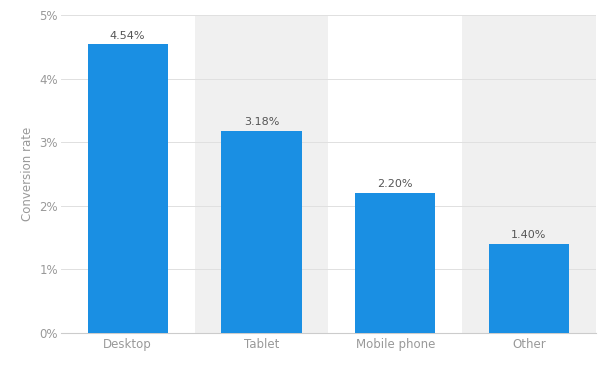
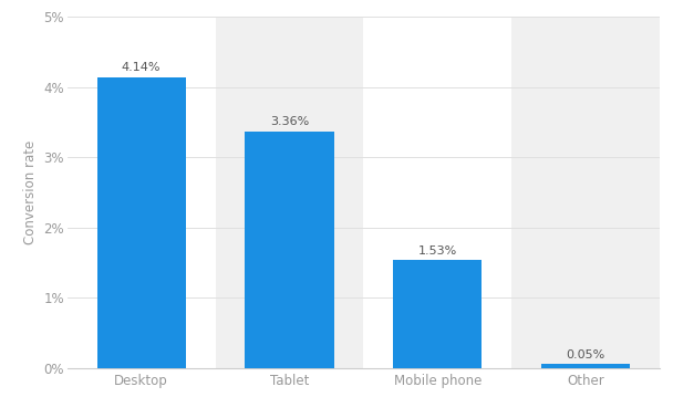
Desktop: 4.54% -> 4.14%
Tablet: 3.18% -> 3.36%
Mobile phone: 2.20% -> 1.53%
Other: 1.40% -> 0.05%
